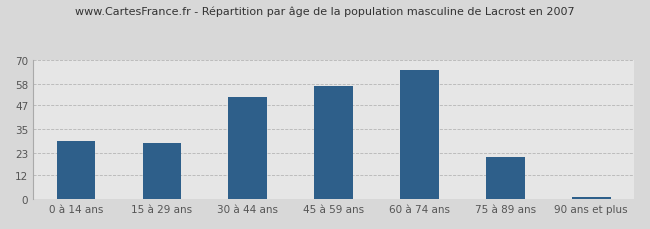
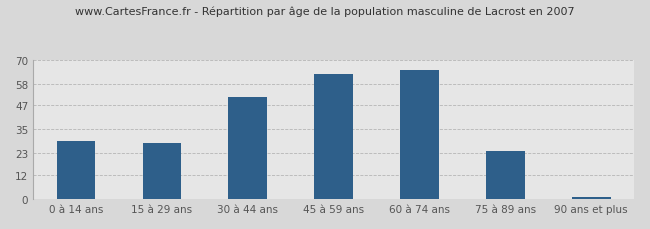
45 à 59 ans: 57 -> 63
75 à 89 ans: 21 -> 24
